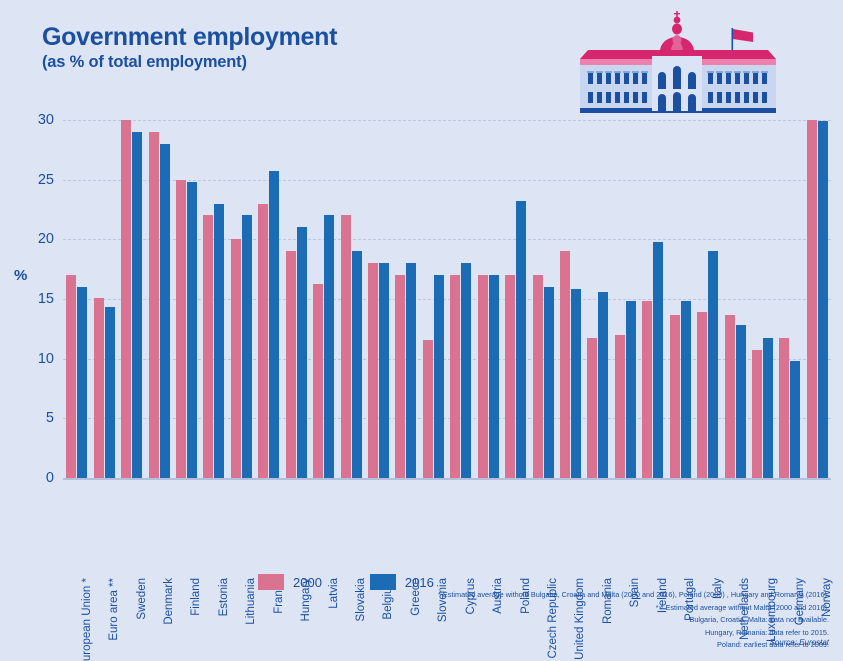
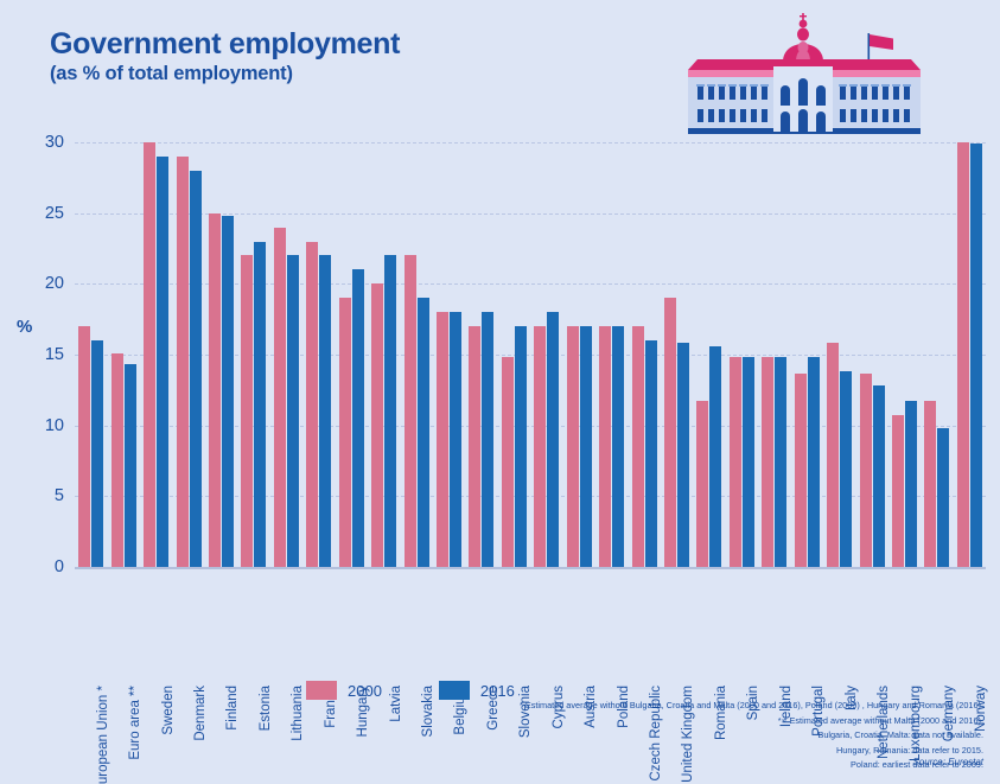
2000/Lithuania: 20.0 -> 24.0
2016/France: 25.7 -> 22.0
2000/Latvia: 16.3 -> 20.0
2000/Slovenia: 11.6 -> 14.8
2016/Poland: 23.2 -> 17.0
2000/Spain: 12.0 -> 14.8
2016/Ireland: 19.8 -> 14.8
2000/Italy: 13.9 -> 15.8
2016/Italy: 19.0 -> 13.8
